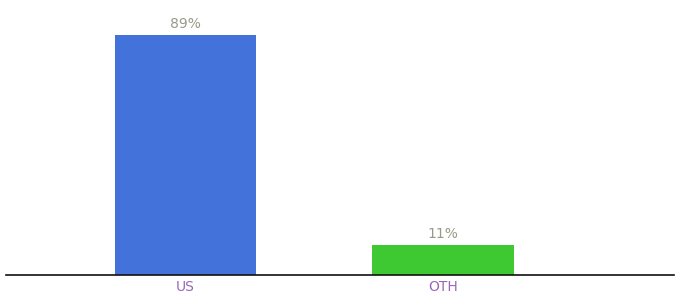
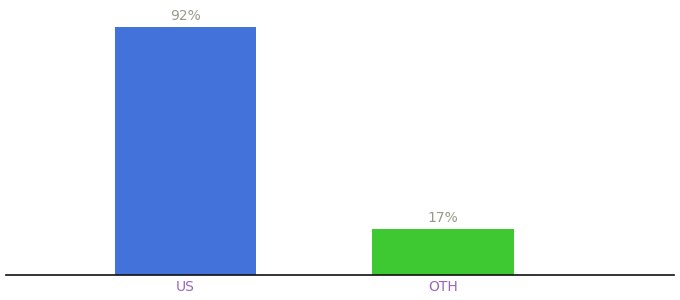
US: 89% -> 92%
OTH: 11% -> 17%
